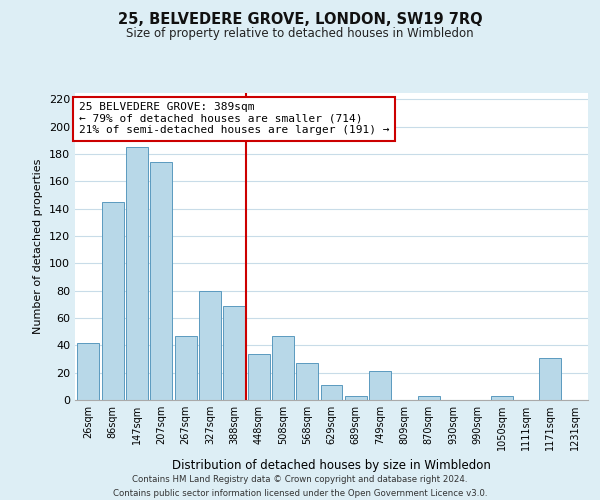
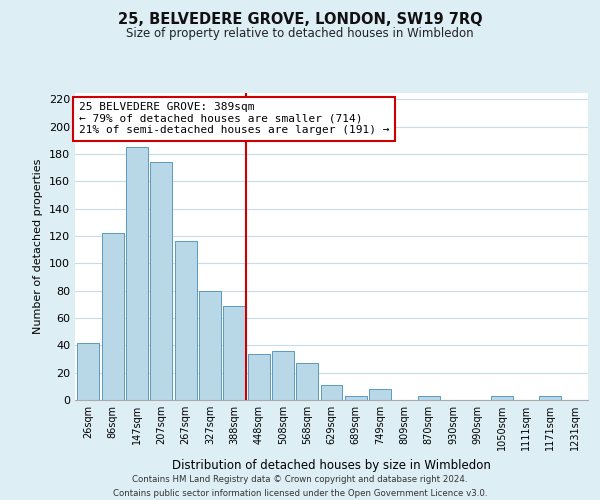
86sqm: 145 -> 122
267sqm: 47 -> 116
508sqm: 47 -> 36
749sqm: 21 -> 8
1171sqm: 31 -> 3
